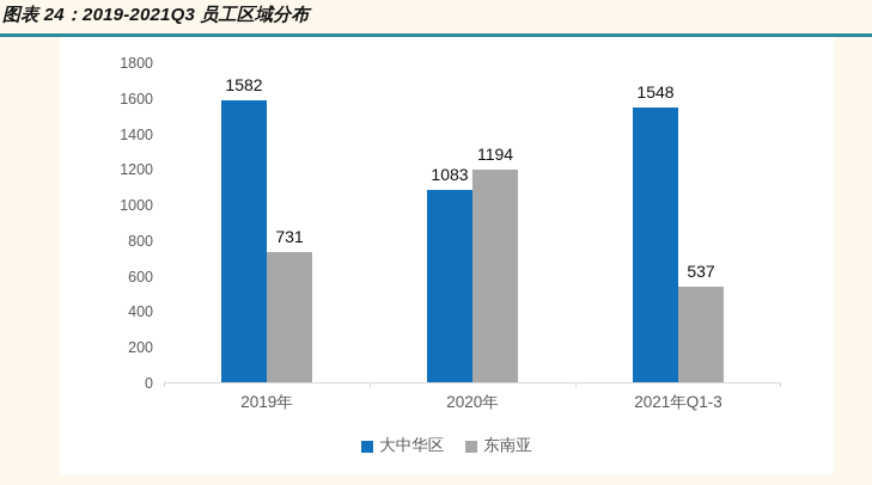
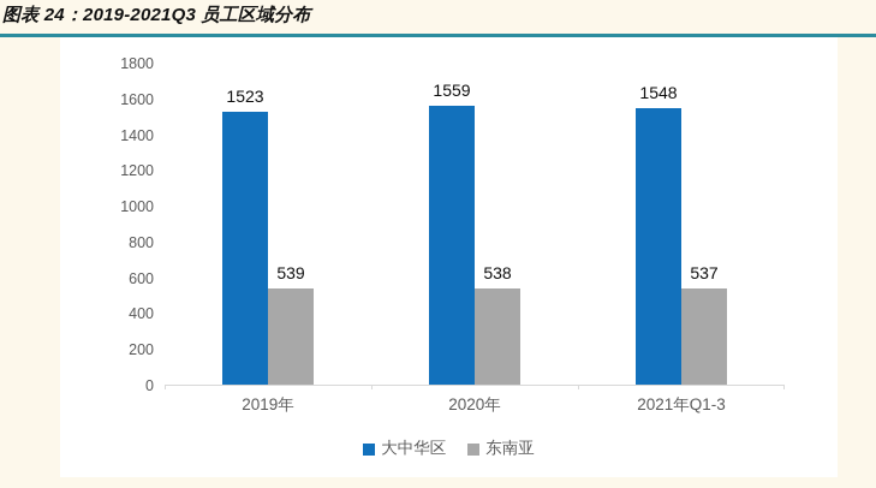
大中华区/2019年: 1582 -> 1523
东南亚/2019年: 731 -> 539
大中华区/2020年: 1083 -> 1559
东南亚/2020年: 1194 -> 538
